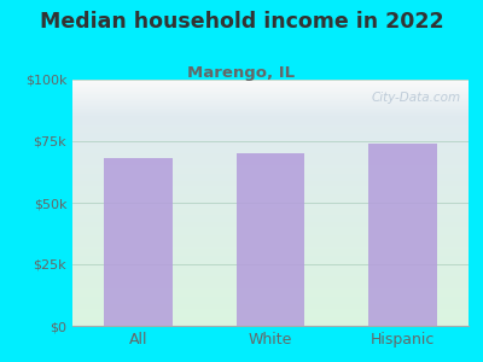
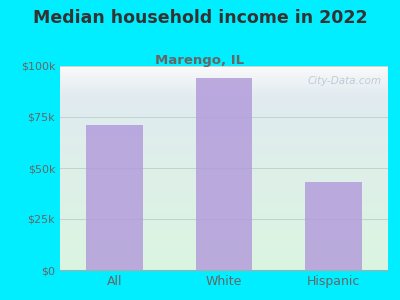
All: $68k -> $71k
White: $70k -> $94k
Hispanic: $74k -> $43k
